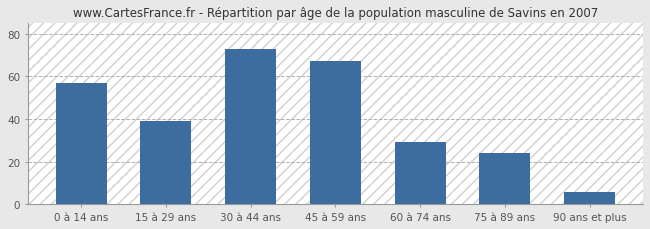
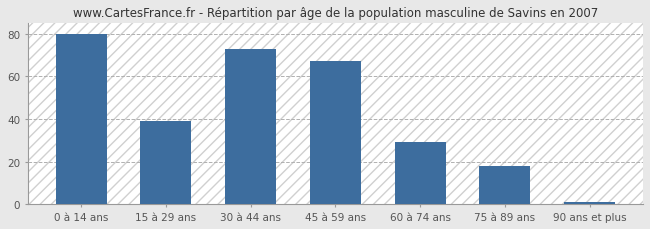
0 à 14 ans: 57 -> 80
75 à 89 ans: 24 -> 18
90 ans et plus: 6 -> 1
